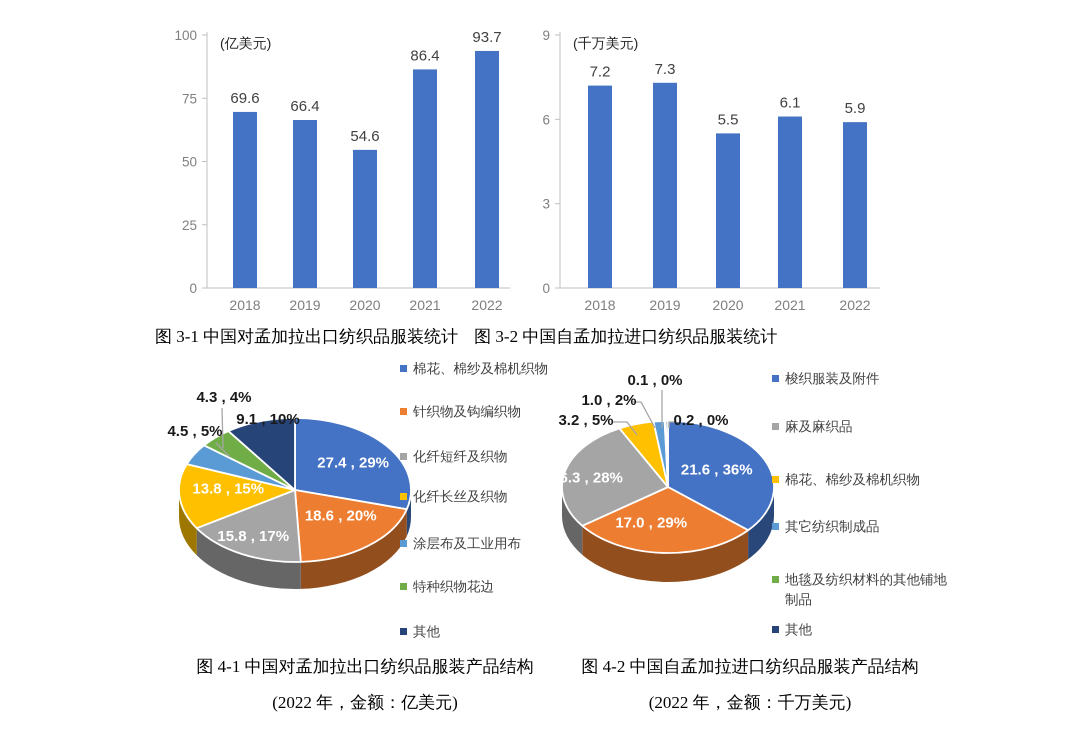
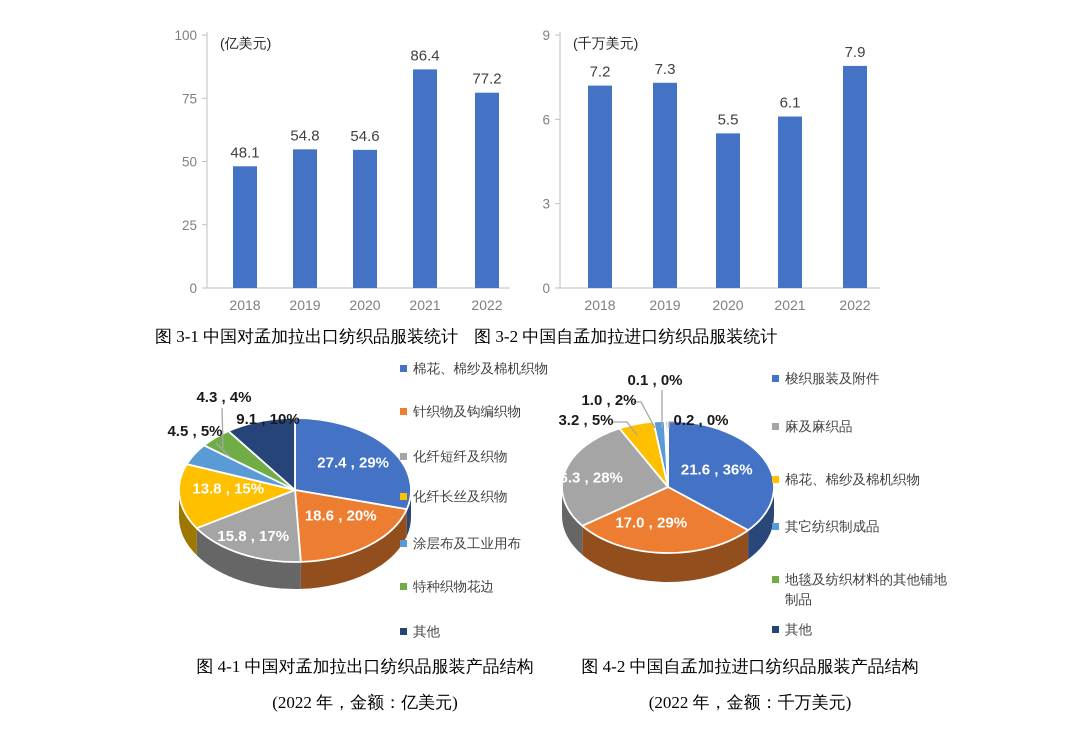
图 3-1 中国对孟加拉出口纺织品服装统计/2018: 69.6 -> 48.1
图 3-1 中国对孟加拉出口纺织品服装统计/2019: 66.4 -> 54.8
图 3-1 中国对孟加拉出口纺织品服装统计/2022: 93.7 -> 77.2
图 3-2 中国自孟加拉进口纺织品服装统计/2022: 5.9 -> 7.9
